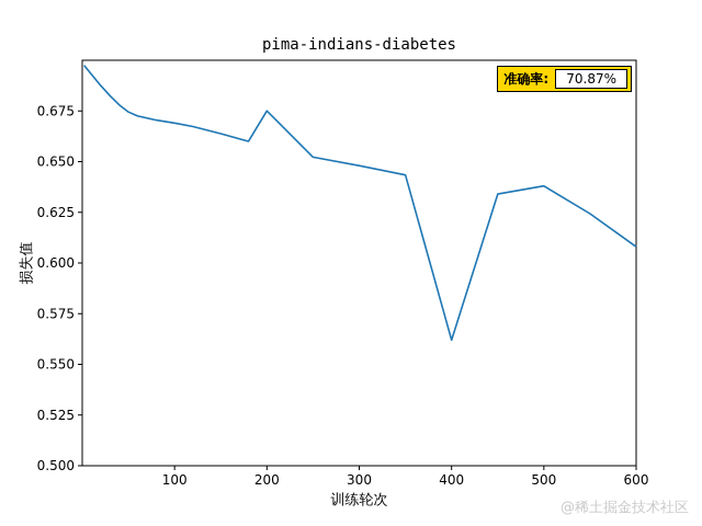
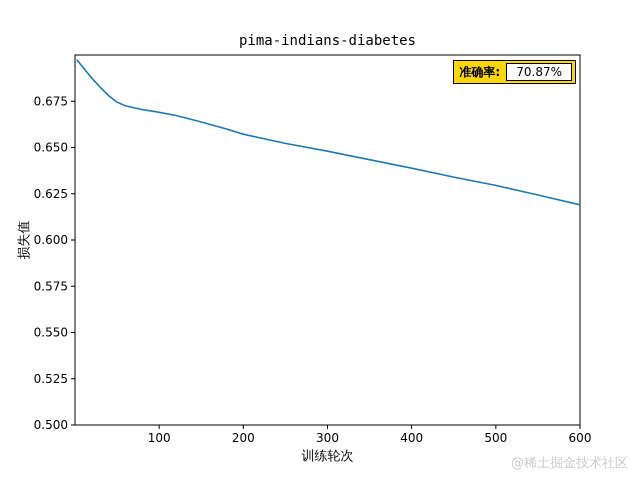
200: 0.675 -> 0.657
400: 0.562 -> 0.639
500: 0.638 -> 0.629
600: 0.608 -> 0.619
